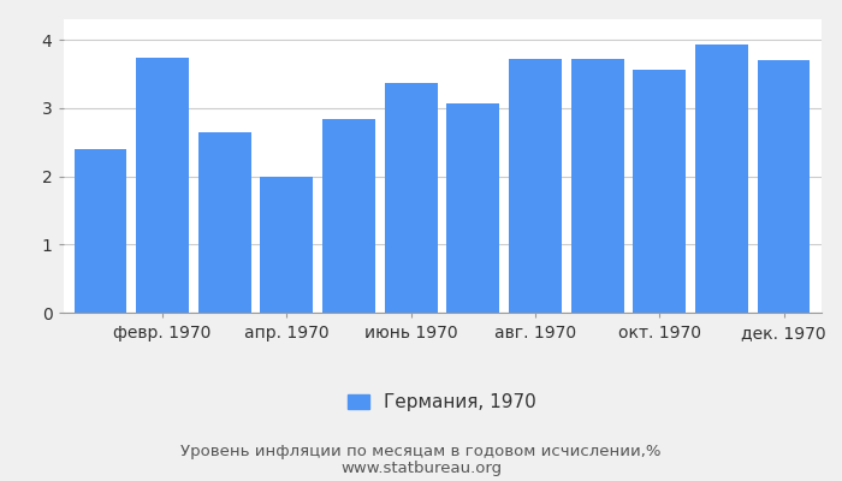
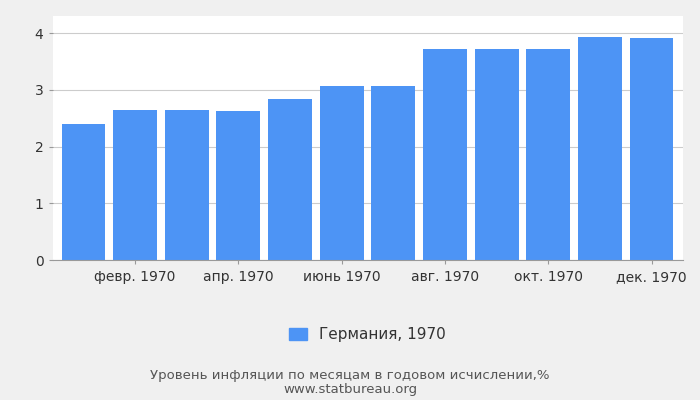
февр. 1970: 3.74 -> 2.65
апр. 1970: 2.00 -> 2.63
июнь 1970: 3.36 -> 3.07
окт. 1970: 3.56 -> 3.72
дек. 1970: 3.70 -> 3.91
